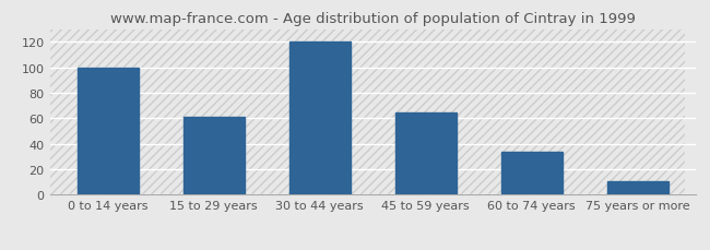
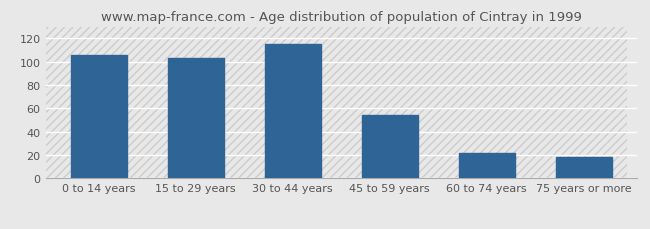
0 to 14 years: 100 -> 106
15 to 29 years: 61 -> 103
30 to 44 years: 120 -> 115
45 to 59 years: 65 -> 54
60 to 74 years: 34 -> 22
75 years or more: 11 -> 18
